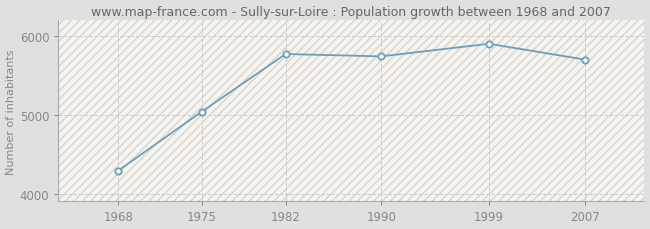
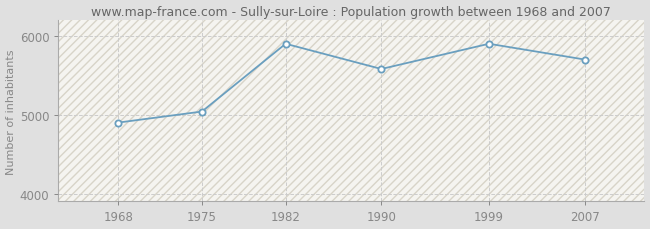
1968: 4290 -> 4900
1982: 5770 -> 5900
1990: 5740 -> 5580
